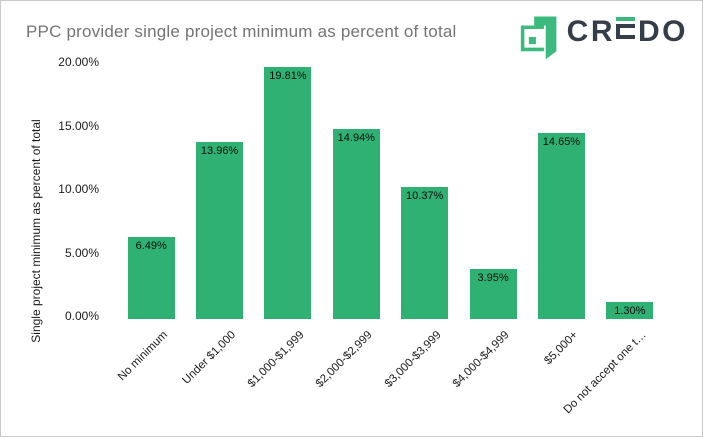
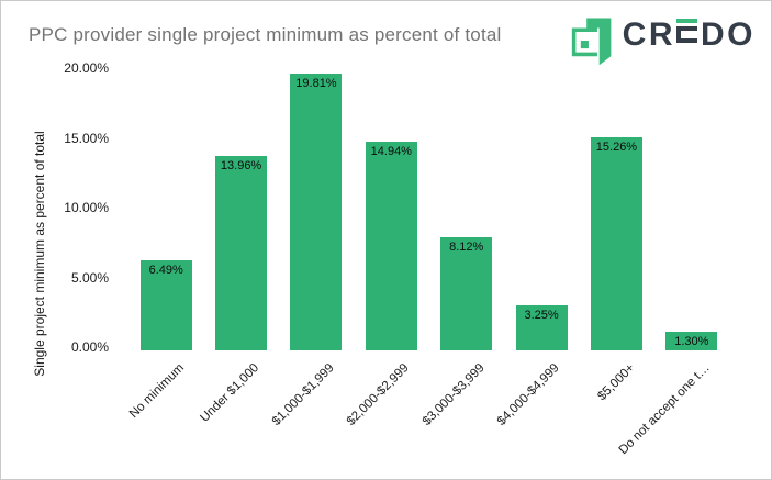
$3,000-$3,999: 10.37% -> 8.12%
$4,000-$4,999: 3.95% -> 3.25%
$5,000+: 14.65% -> 15.26%
